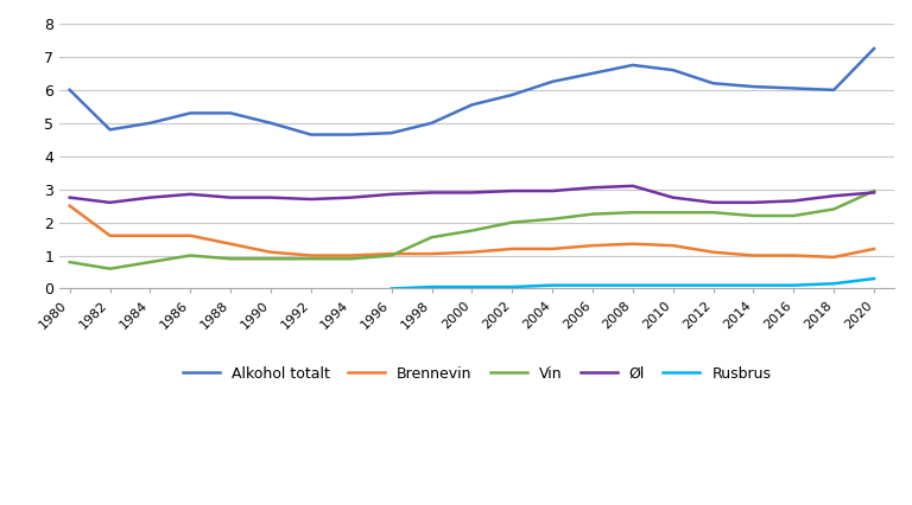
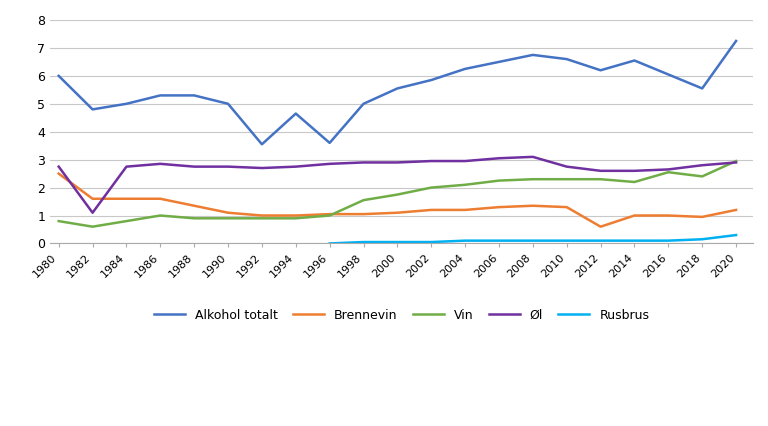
Øl/1982: 2.60 -> 1.10
Alkohol totalt/1992: 4.65 -> 3.55
Alkohol totalt/1996: 4.70 -> 3.60
Brennevin/2012: 1.10 -> 0.60
Alkohol totalt/2014: 6.10 -> 6.55
Vin/2016: 2.20 -> 2.55
Alkohol totalt/2018: 6.00 -> 5.55
